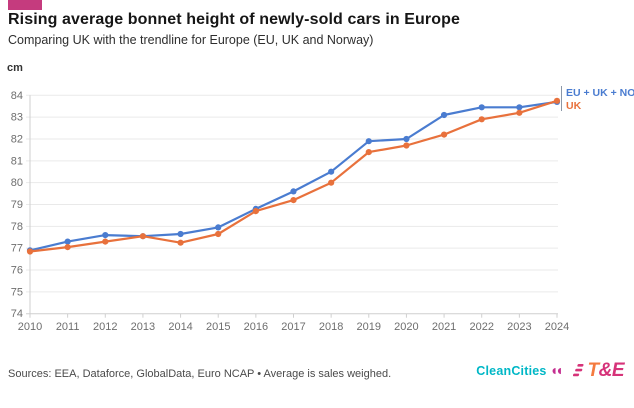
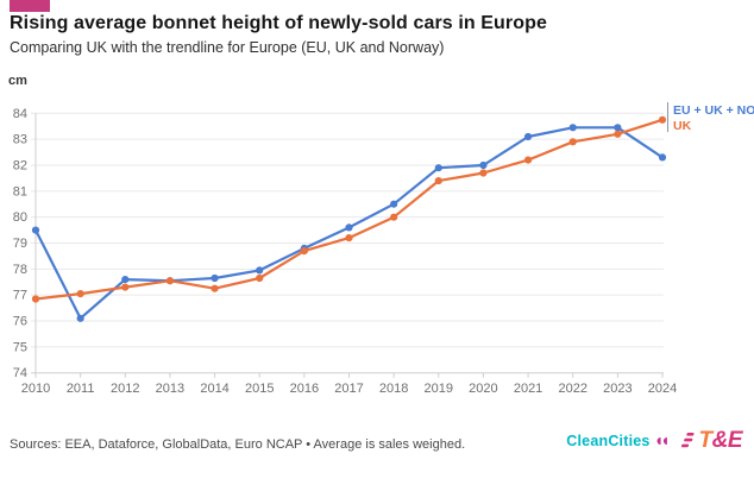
EU + UK + NO/2010: 76.9 -> 79.5
EU + UK + NO/2011: 77.3 -> 76.1
EU + UK + NO/2024: 83.7 -> 82.3
